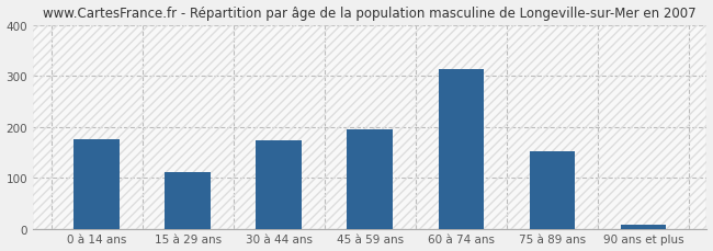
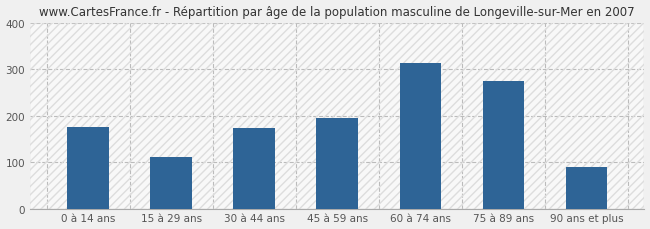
75 à 89 ans: 152 -> 275
90 ans et plus: 8 -> 90
